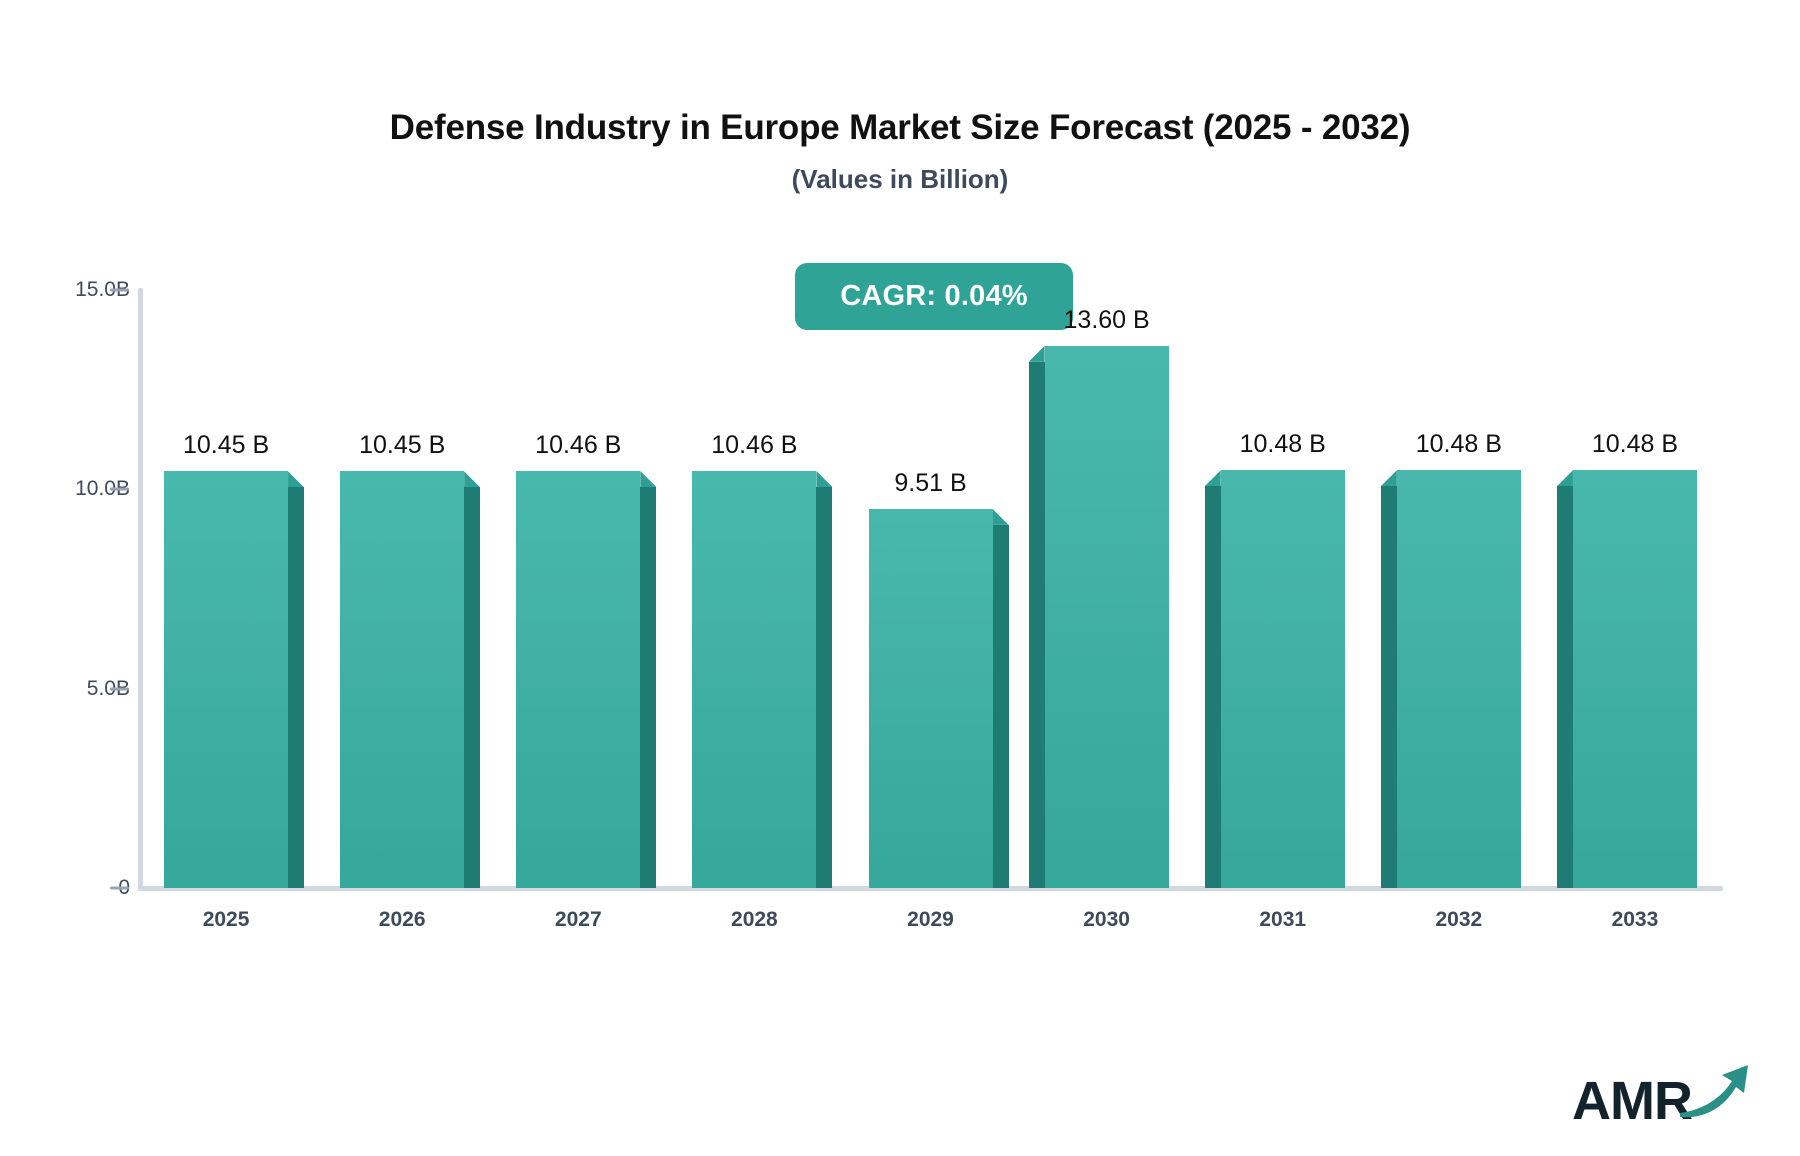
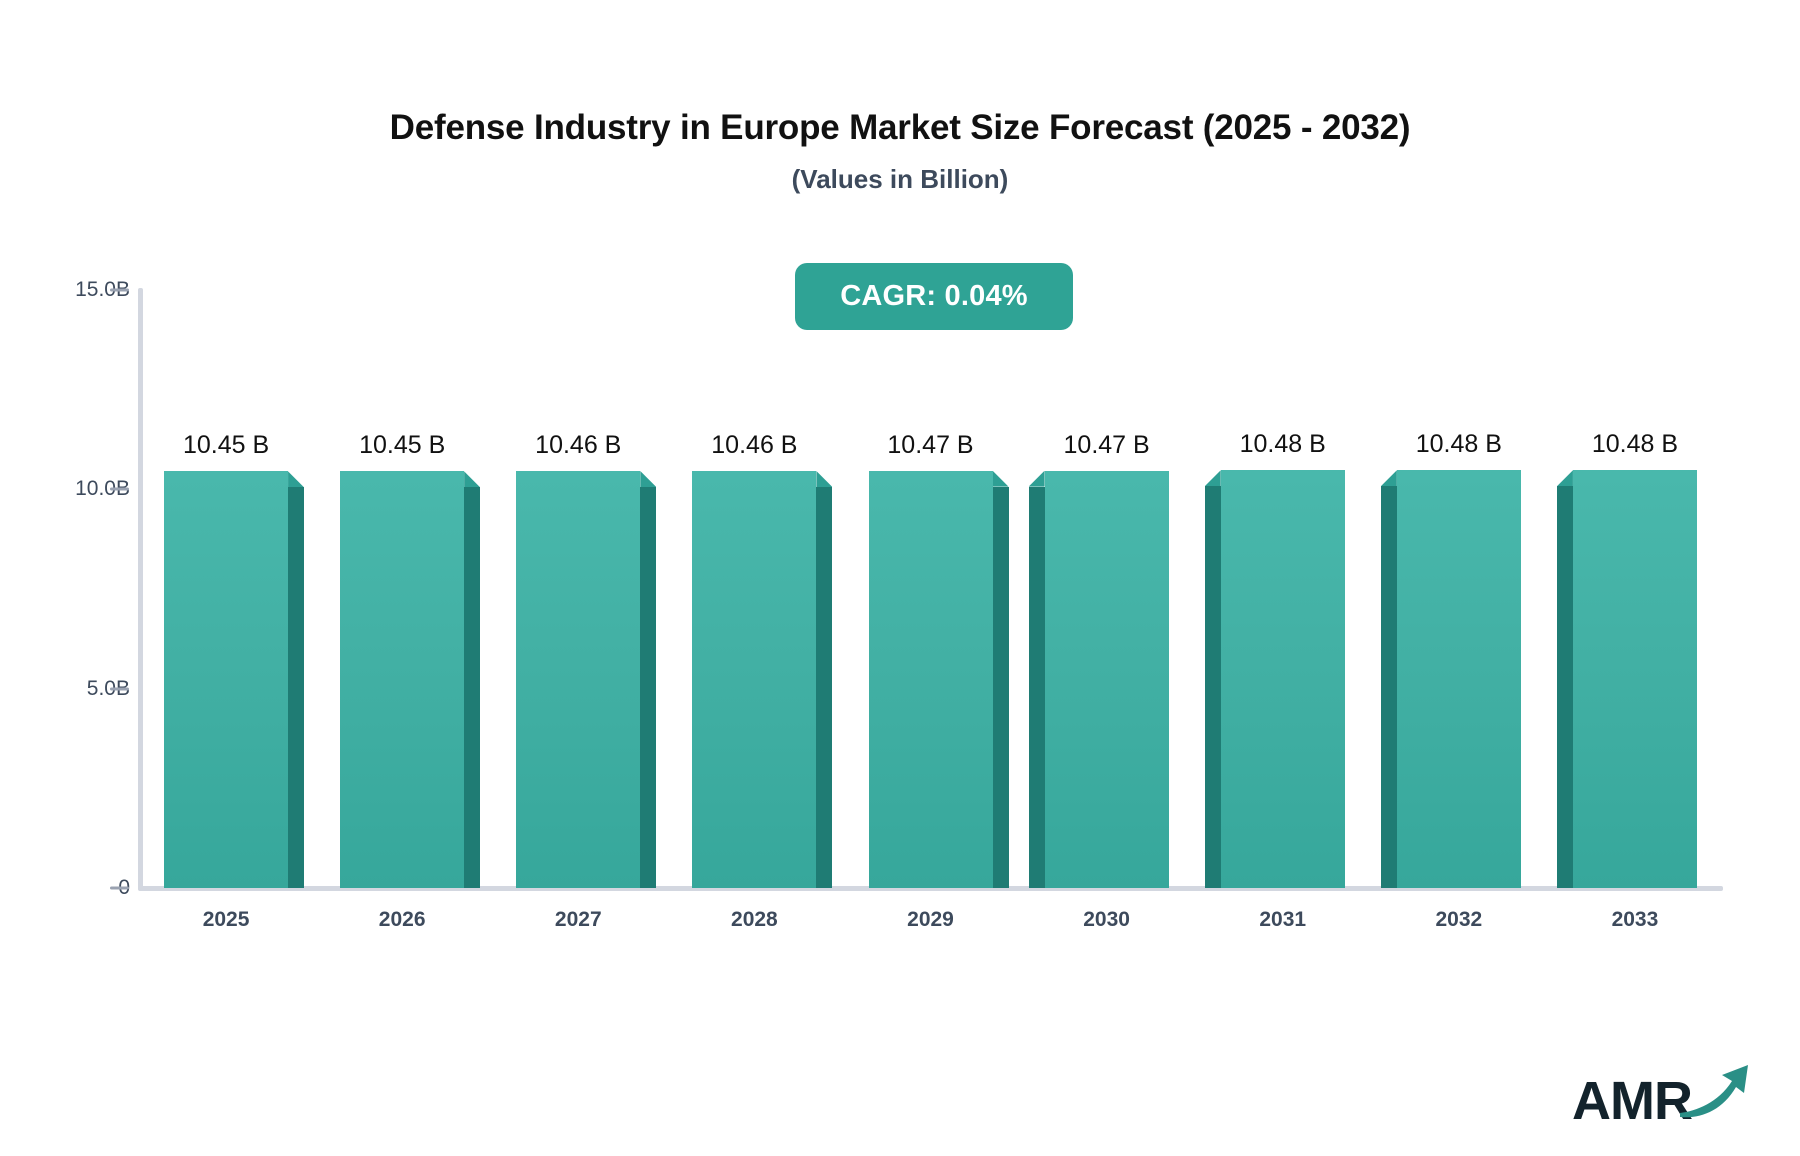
2029: 9.51 -> 10.47
2030: 13.60 -> 10.47
